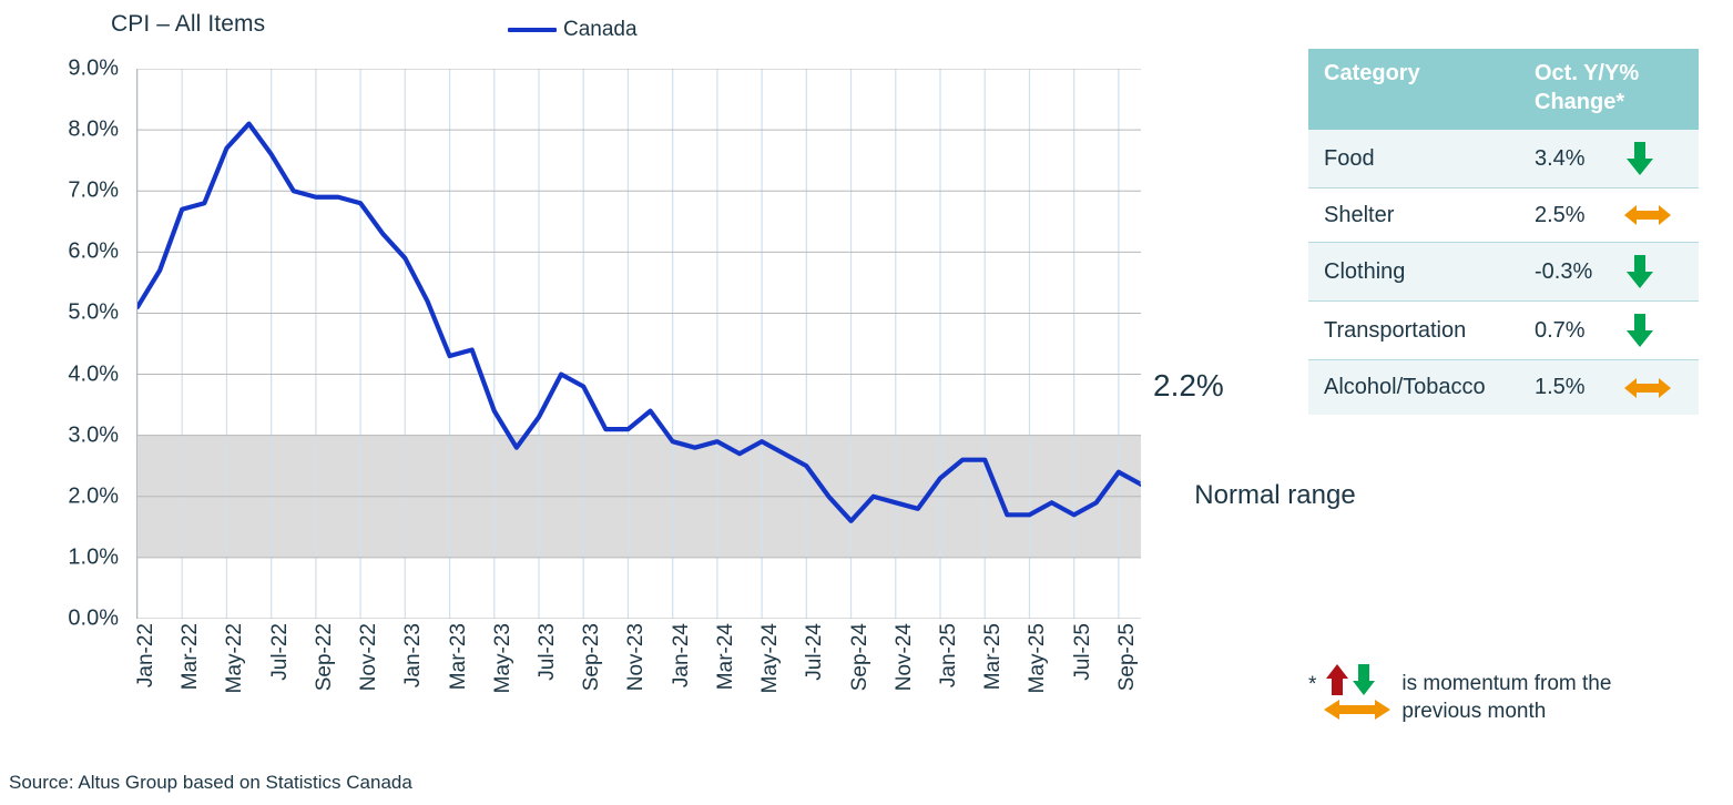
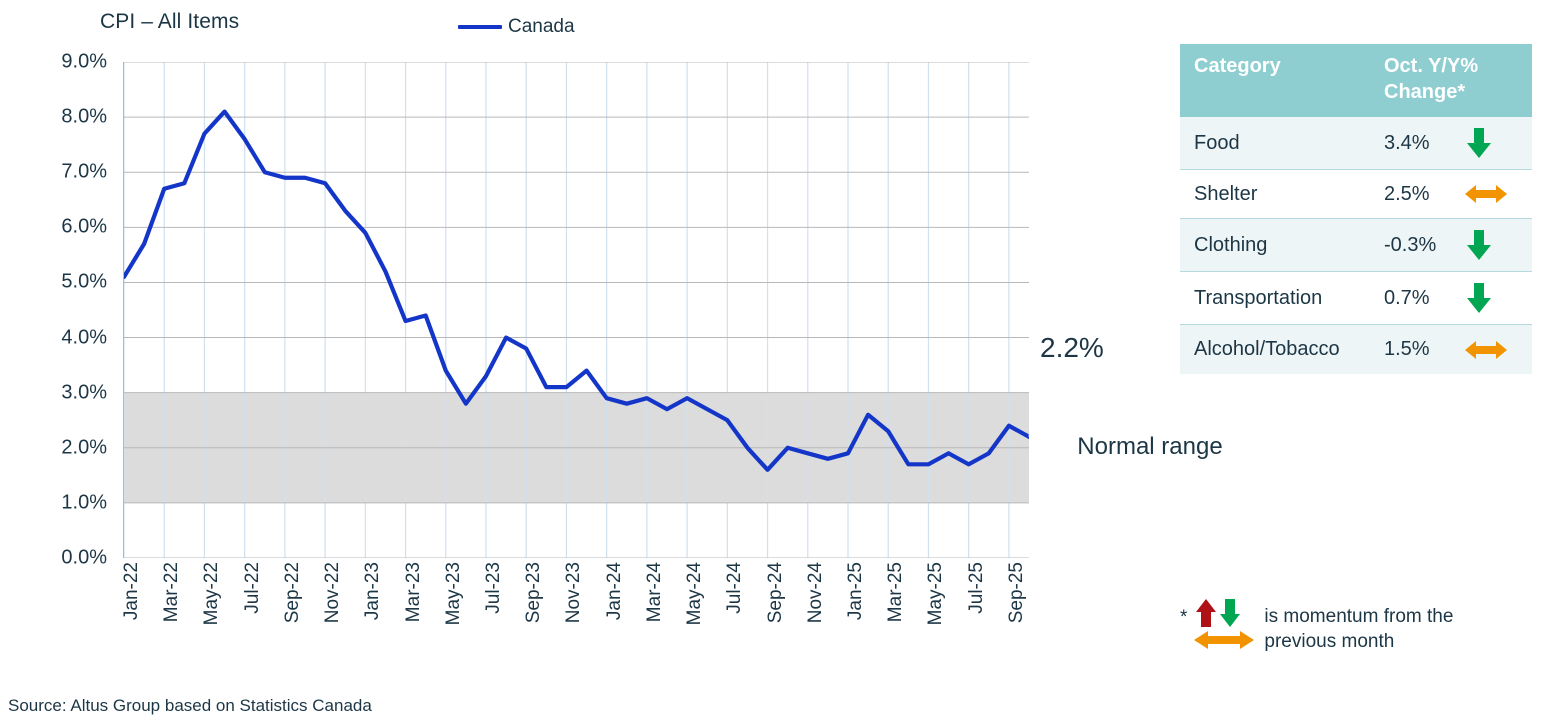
Jan-25: 2.3% -> 1.9%
Mar-25: 2.6% -> 2.3%
